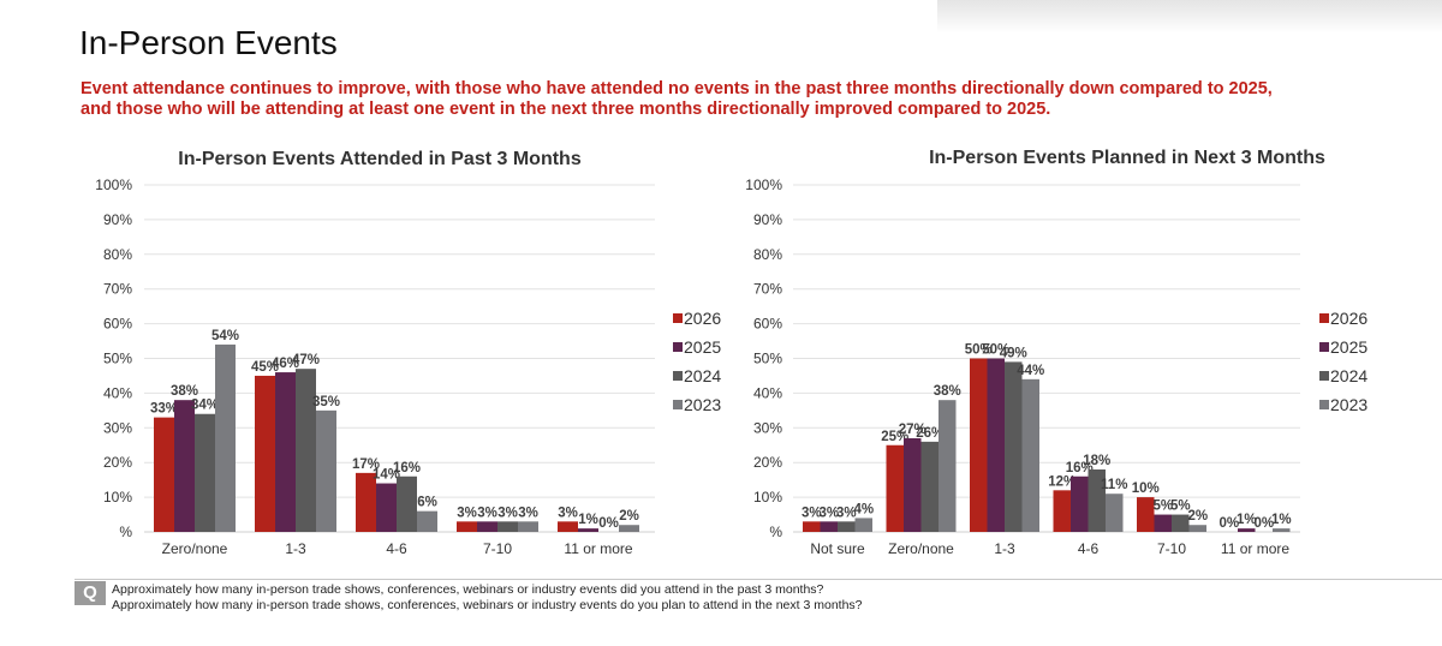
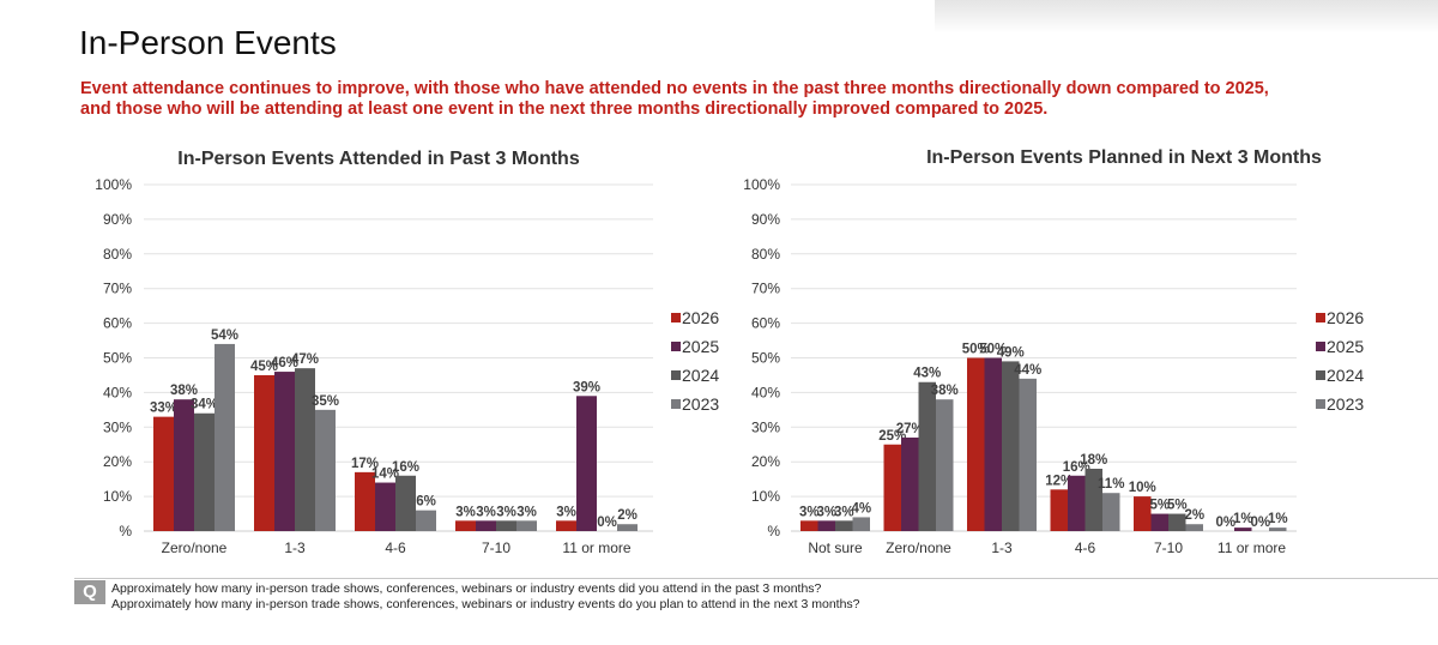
In-Person Events Attended in Past 3 Months/2025/11 or more: 1% -> 39%
In-Person Events Planned in Next 3 Months/2024/Zero/none: 26% -> 43%
